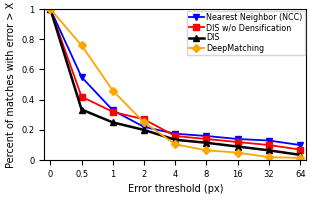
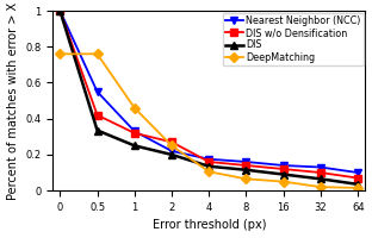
DeepMatching/0: 1.00 -> 0.76
